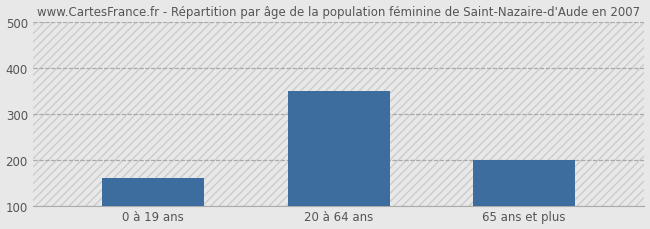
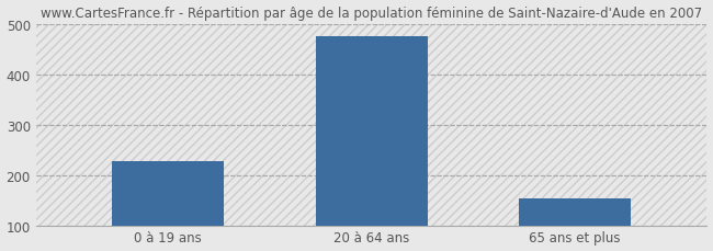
0 à 19 ans: 160 -> 228
20 à 64 ans: 350 -> 476
65 ans et plus: 200 -> 153
